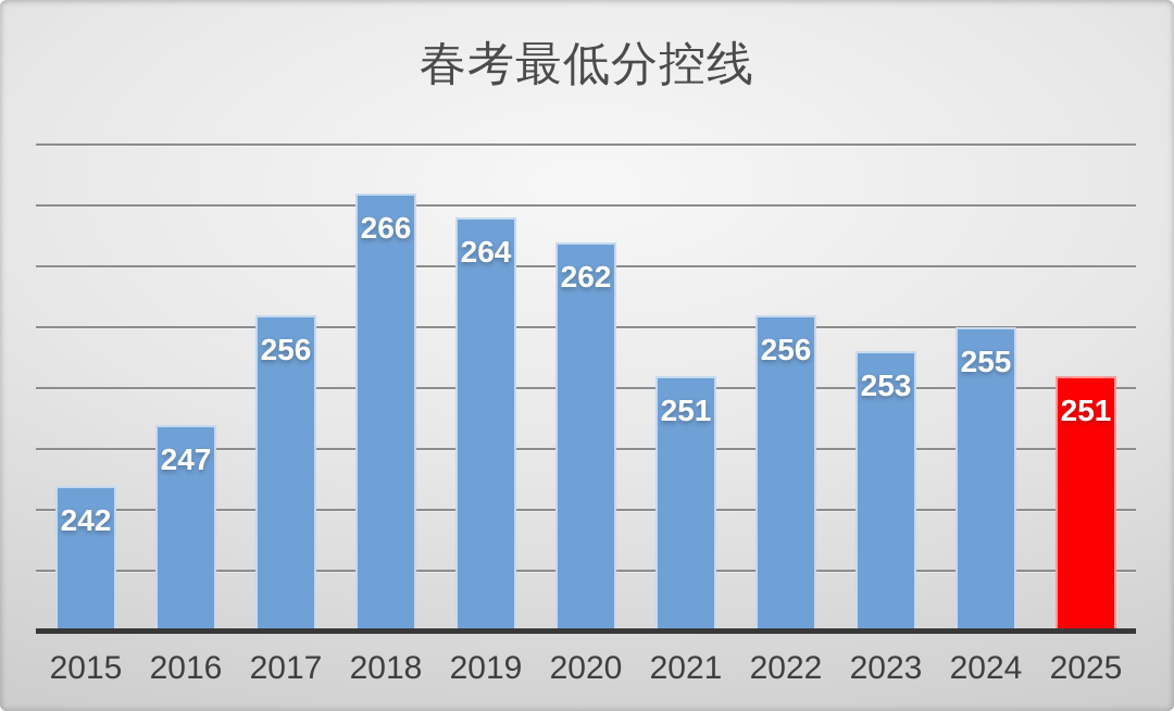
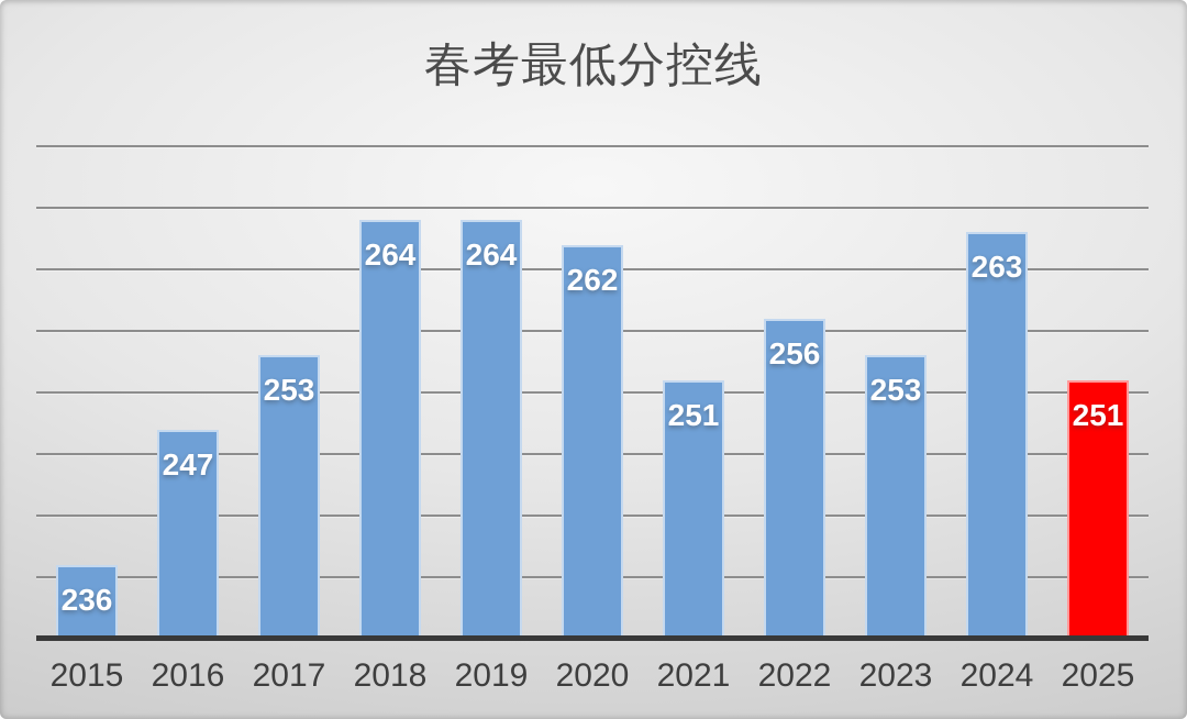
2015: 242 -> 236
2017: 256 -> 253
2018: 266 -> 264
2024: 255 -> 263
